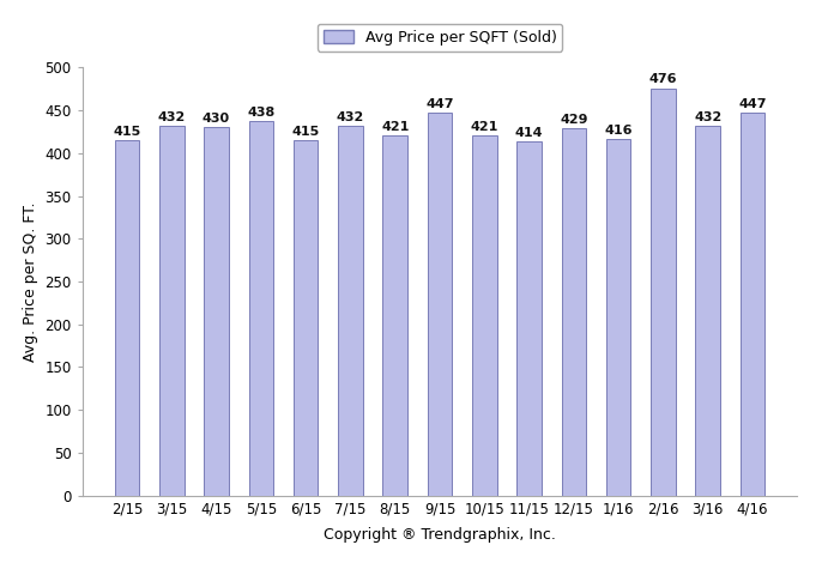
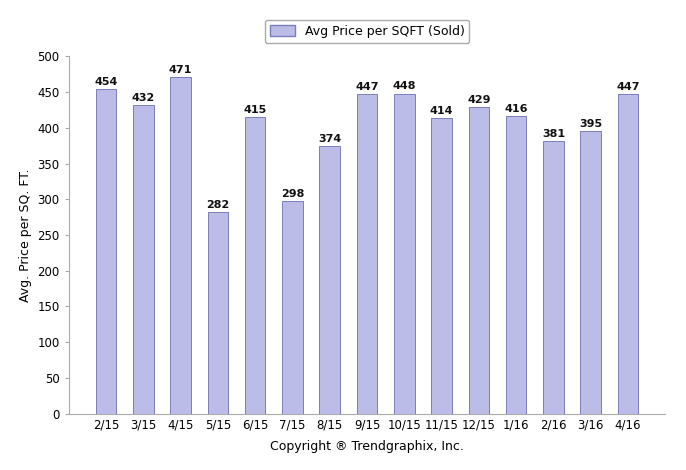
2/15: 415 -> 454
4/15: 430 -> 471
5/15: 438 -> 282
7/15: 432 -> 298
8/15: 421 -> 374
10/15: 421 -> 448
2/16: 476 -> 381
3/16: 432 -> 395
